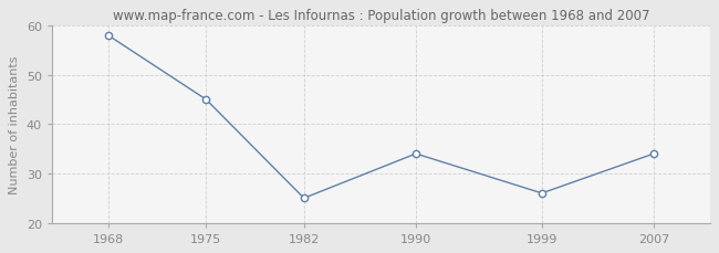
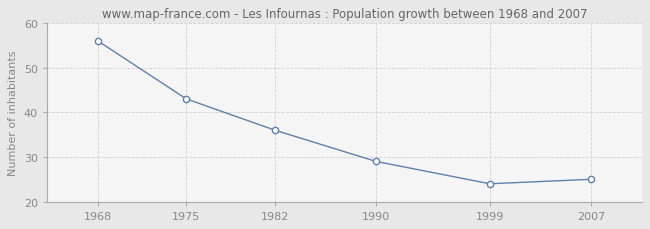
1968: 58 -> 56
1975: 45 -> 43
1982: 25 -> 36
1990: 34 -> 29
1999: 26 -> 24
2007: 34 -> 25
